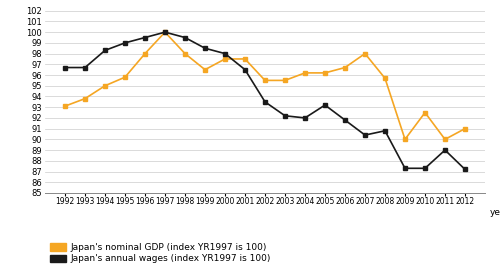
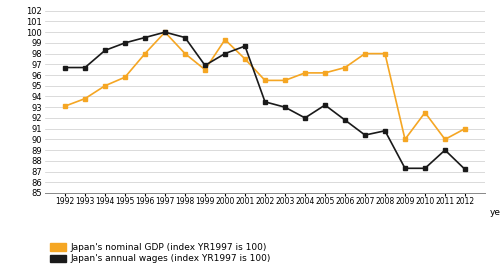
Japan's annual wages (index YR1997 is 100)/1999: 98.5 -> 96.9
Japan's nominal GDP (index YR1997 is 100)/2000: 97.5 -> 99.3
Japan's annual wages (index YR1997 is 100)/2001: 96.5 -> 98.7
Japan's annual wages (index YR1997 is 100)/2003: 92.2 -> 93.0
Japan's nominal GDP (index YR1997 is 100)/2008: 95.7 -> 98.0
